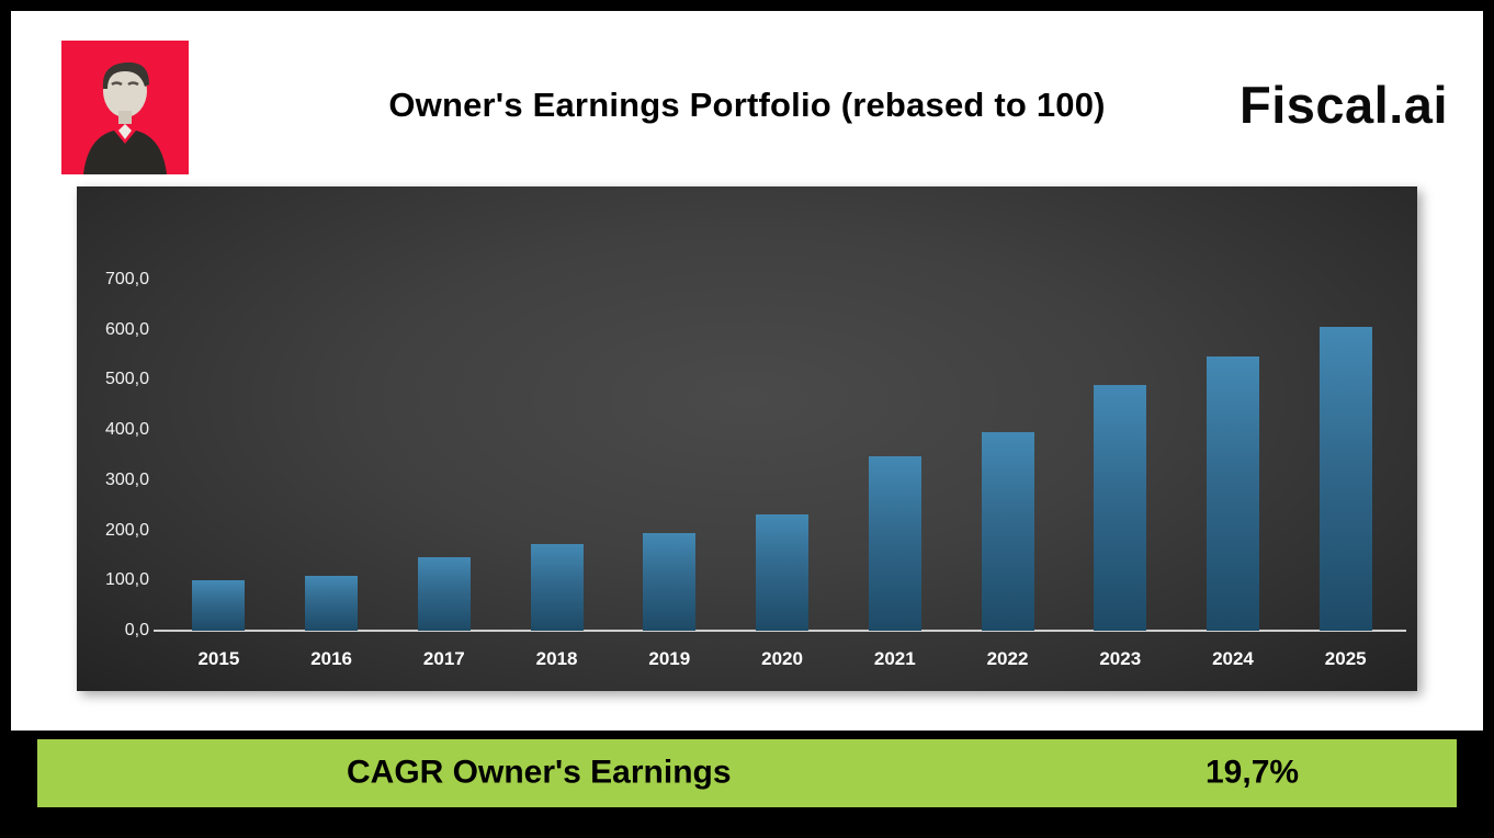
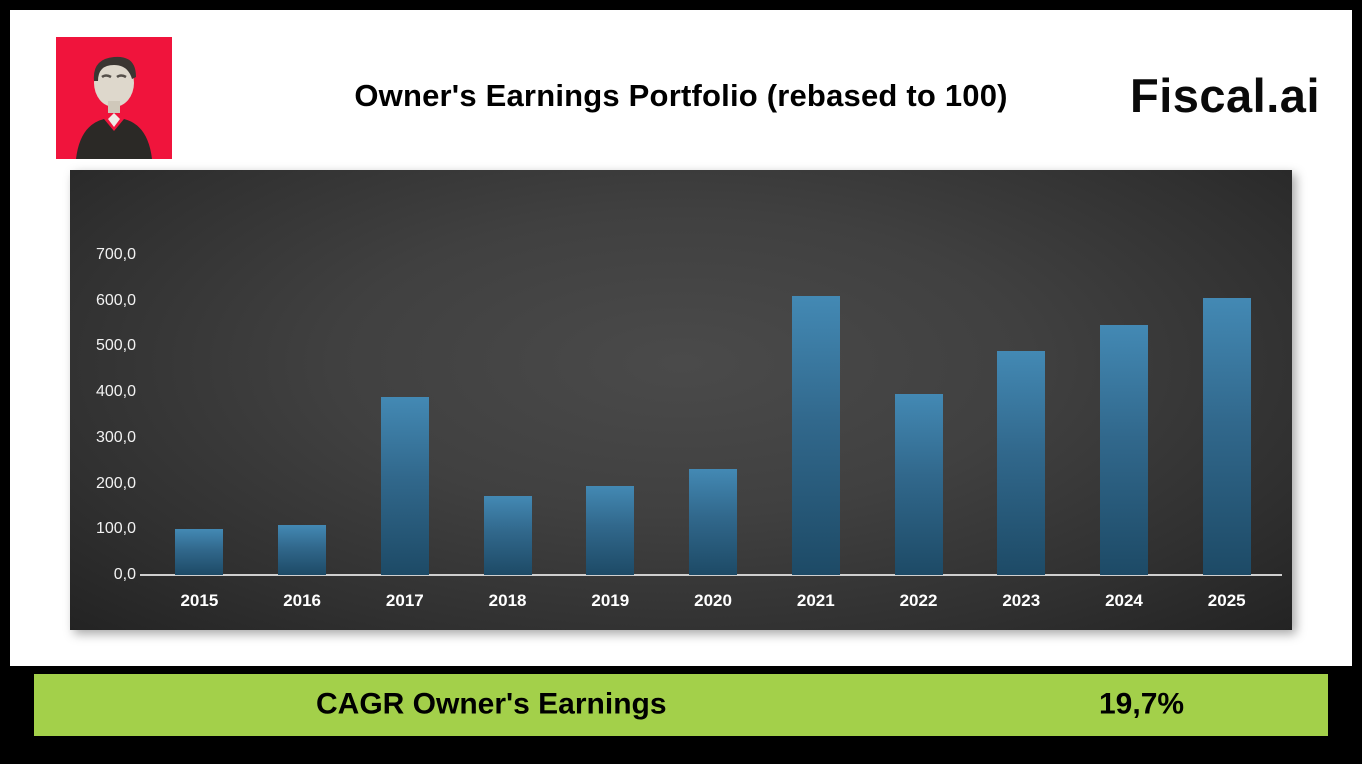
2017: 150 -> 390
2021: 350 -> 610
